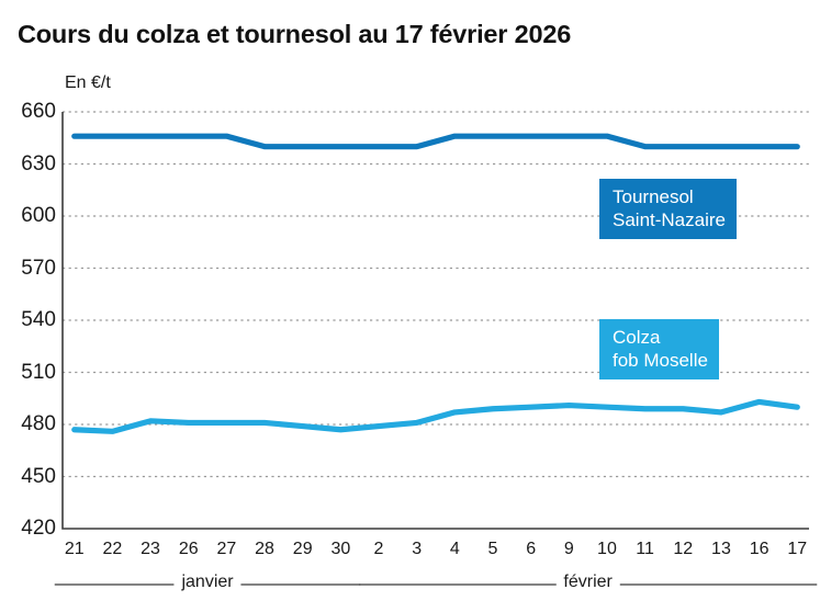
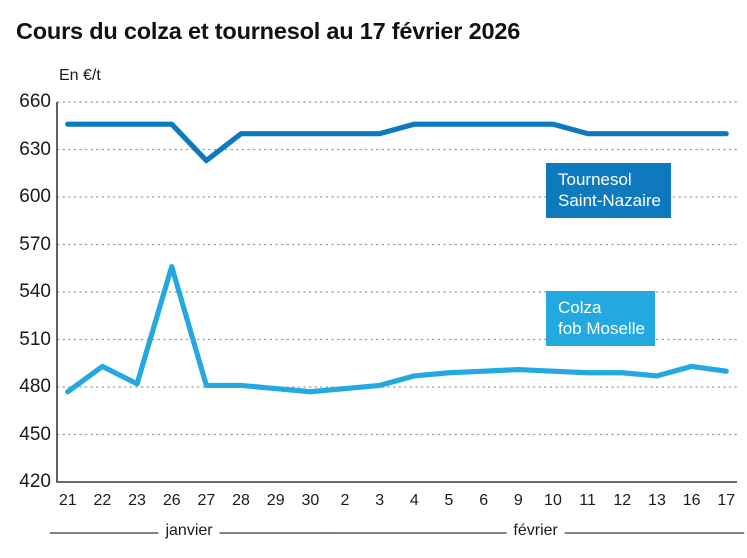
Colza fob Moselle/22: 476 -> 493
Colza fob Moselle/26: 481 -> 556
Tournesol Saint-Nazaire/27: 646 -> 623
